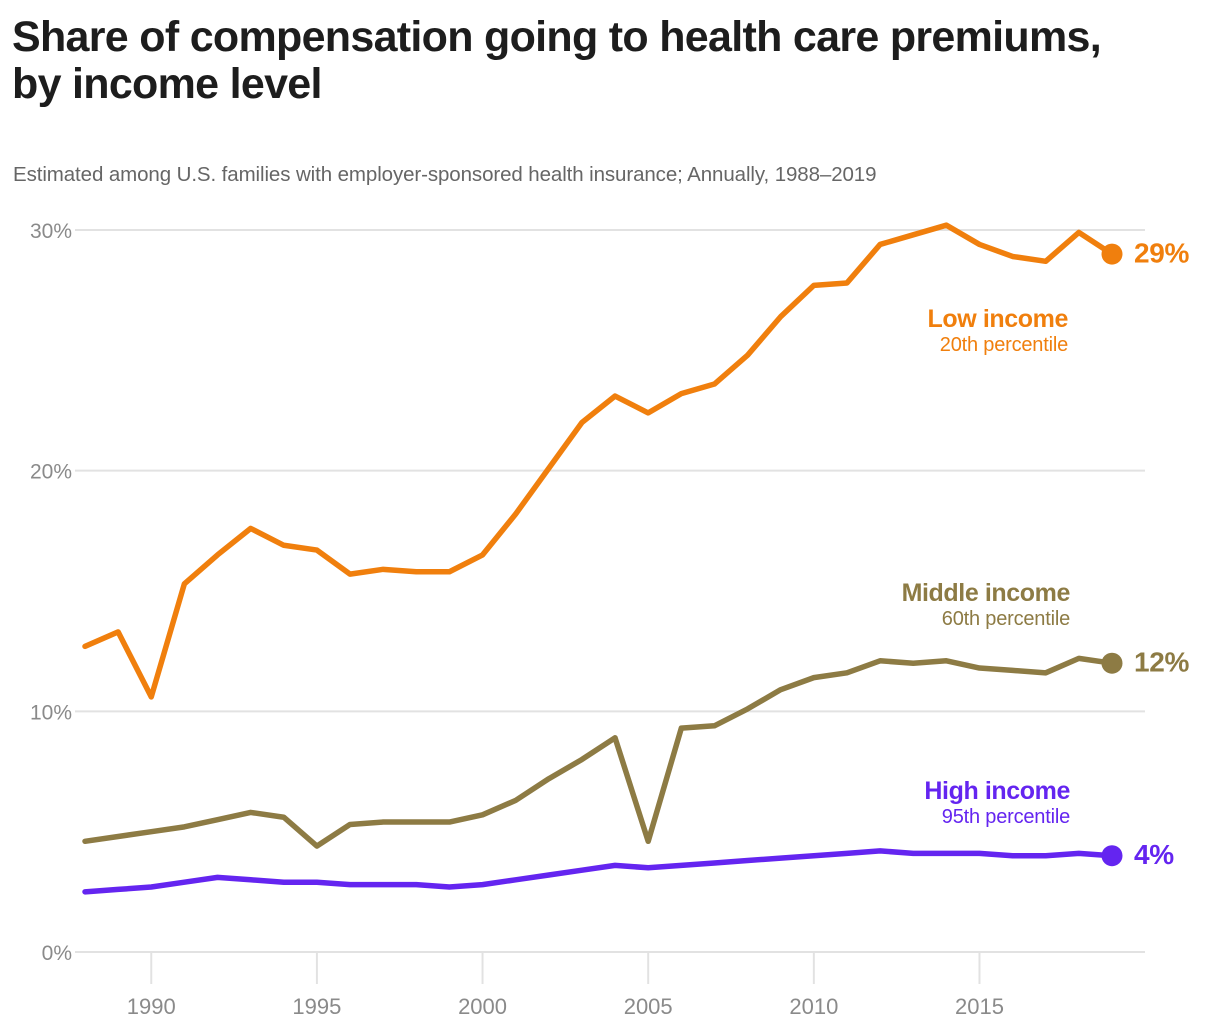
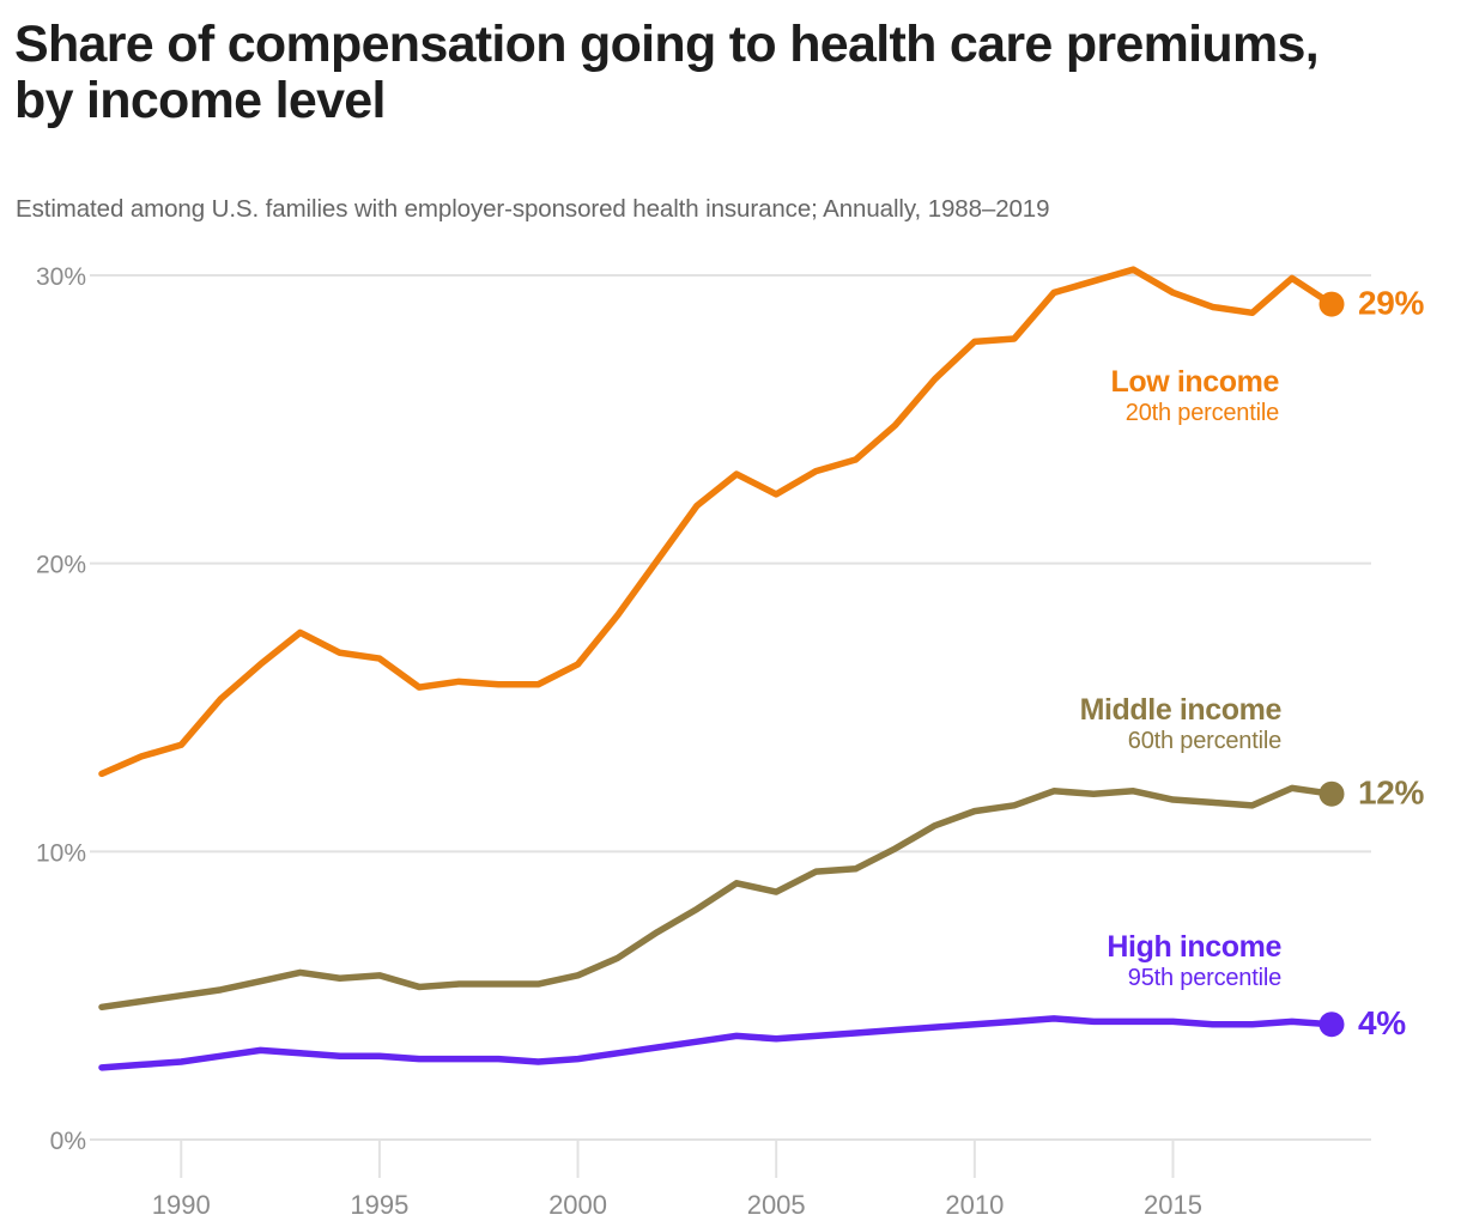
Low income/1990: 10.6% -> 13.7%
Middle income/1995: 4.4% -> 5.7%
Middle income/2005: 4.6% -> 8.6%
